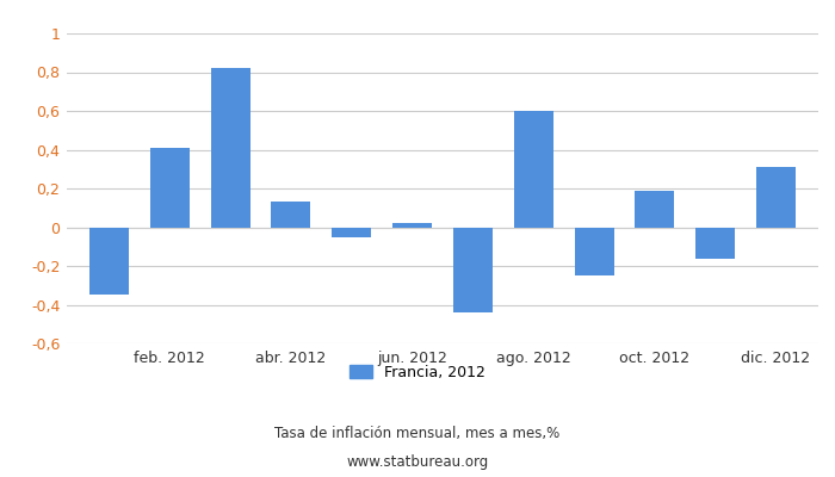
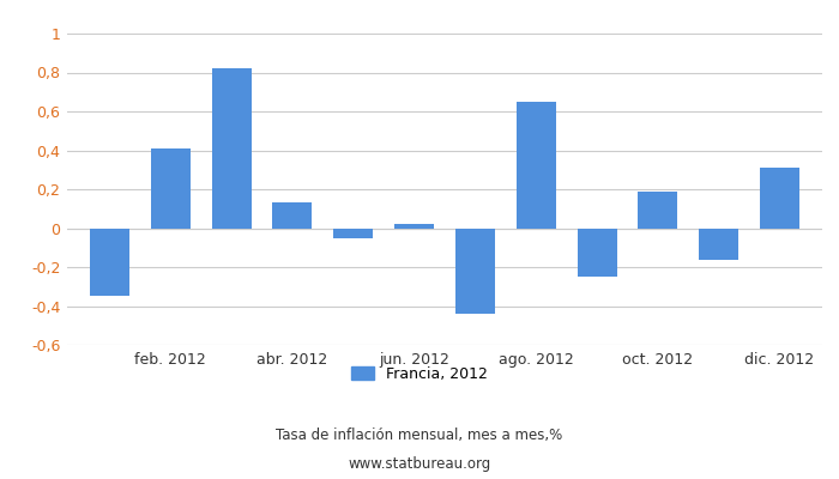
ago. 2012: 0,60 -> 0,65
